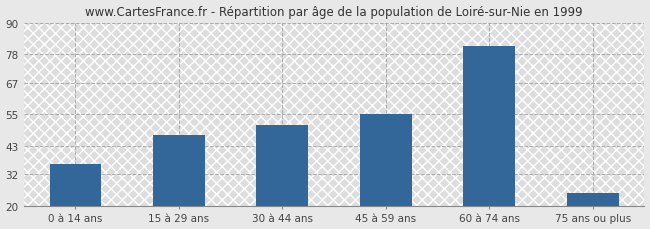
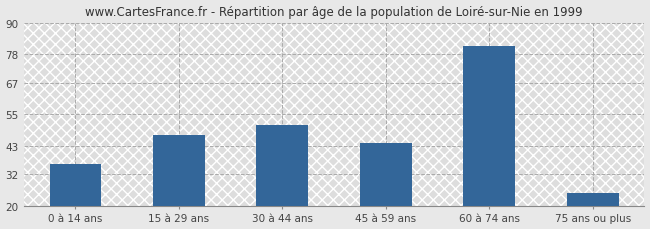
45 à 59 ans: 55 -> 44
